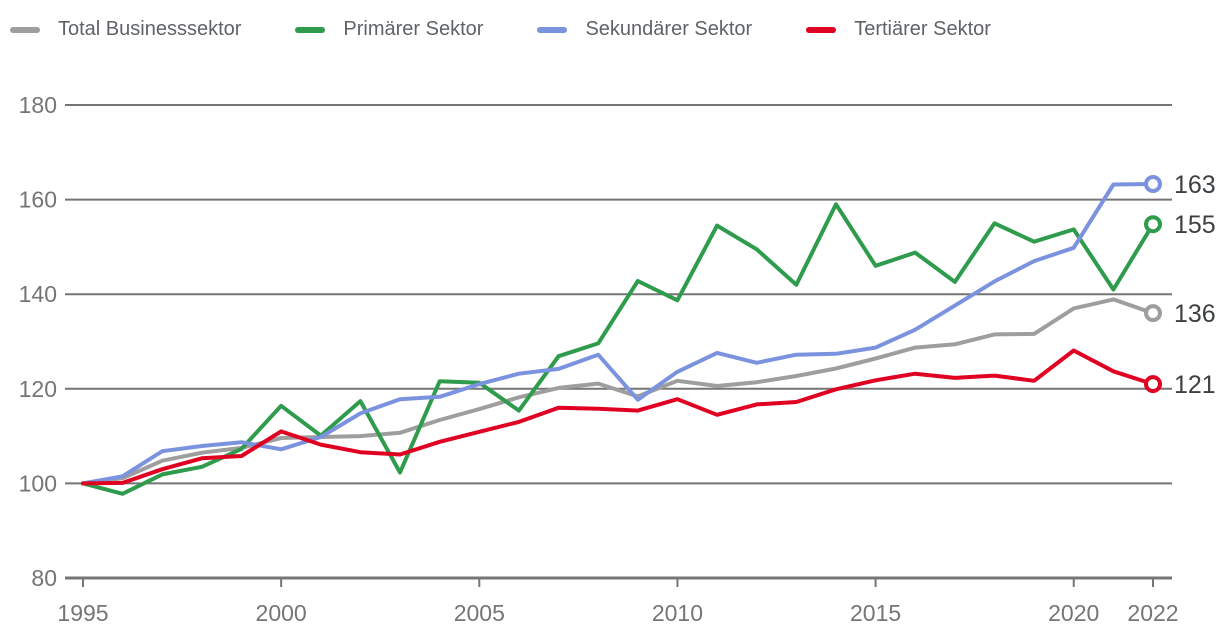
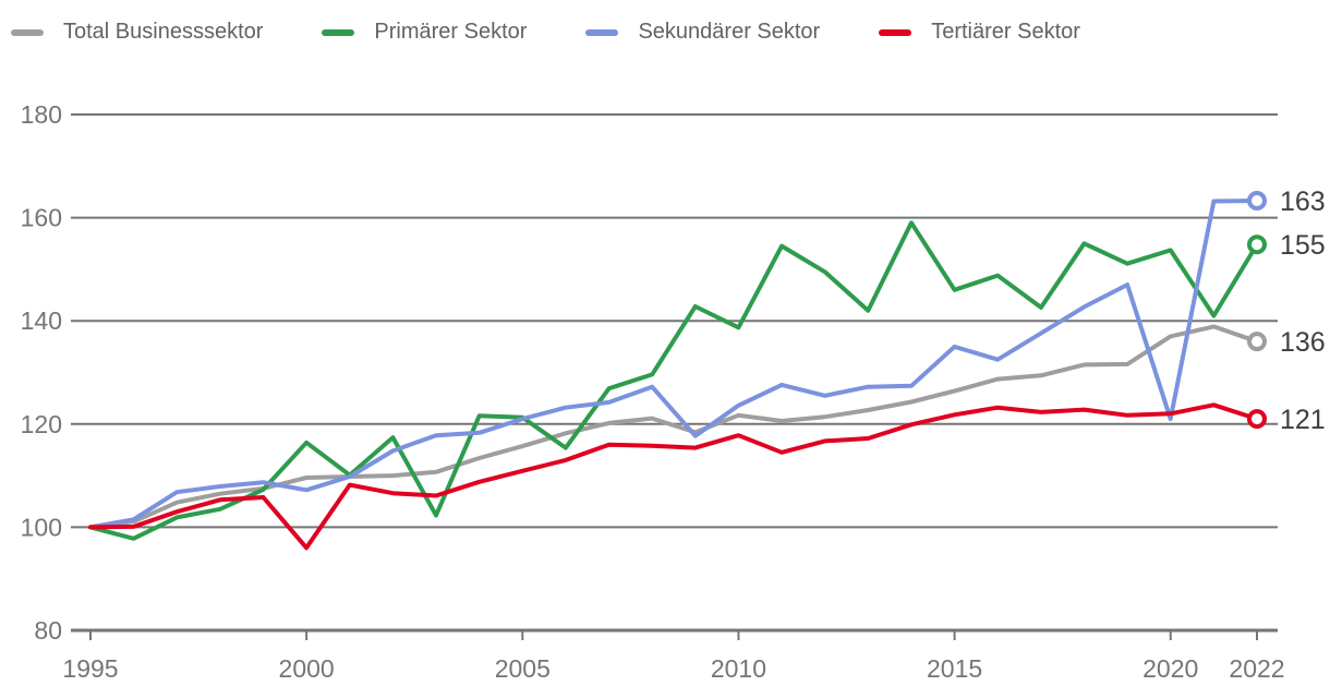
Tertiärer Sektor/2000: 111 -> 96
Sekundärer Sektor/2015: 129 -> 135
Sekundärer Sektor/2020: 150 -> 121
Tertiärer Sektor/2020: 128 -> 122
